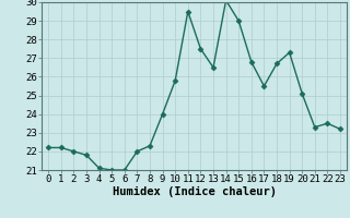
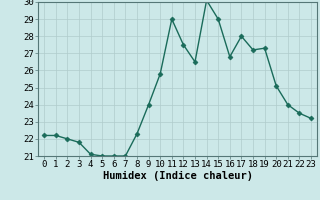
7: 22.0 -> 21.0
11: 29.5 -> 29.0
17: 25.5 -> 28.0
18: 26.7 -> 27.2
21: 23.3 -> 24.0
